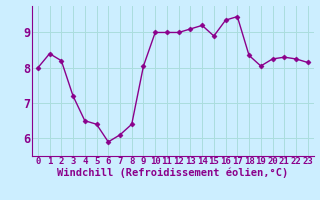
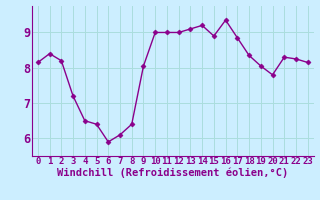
0: 8.00 -> 8.15
17: 9.45 -> 8.85
20: 8.25 -> 7.80
